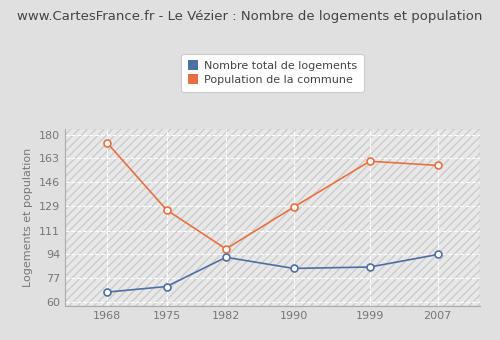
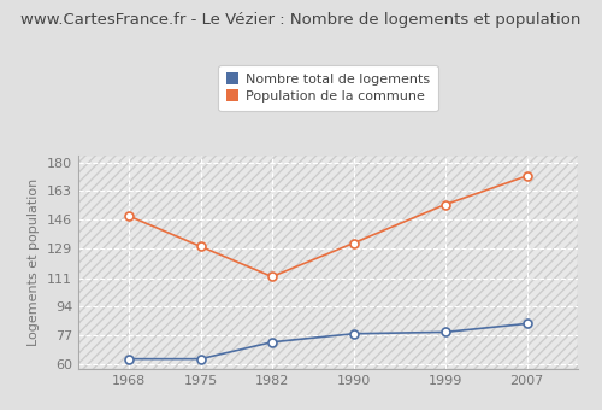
Nombre total de logements/1968: 67 -> 63
Population de la commune/1968: 174 -> 148
Nombre total de logements/1975: 71 -> 63
Population de la commune/1975: 126 -> 130
Nombre total de logements/1982: 92 -> 73
Population de la commune/1982: 98 -> 112
Nombre total de logements/1990: 84 -> 78
Population de la commune/1990: 128 -> 132
Nombre total de logements/1999: 85 -> 79
Population de la commune/1999: 161 -> 155
Nombre total de logements/2007: 94 -> 84
Population de la commune/2007: 158 -> 172
